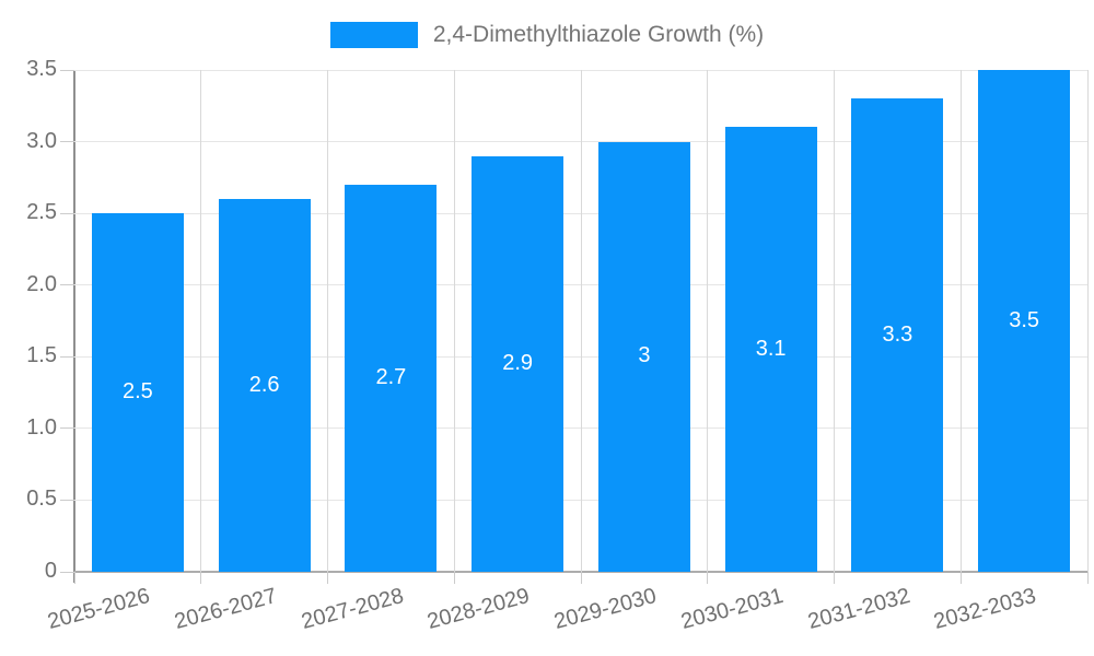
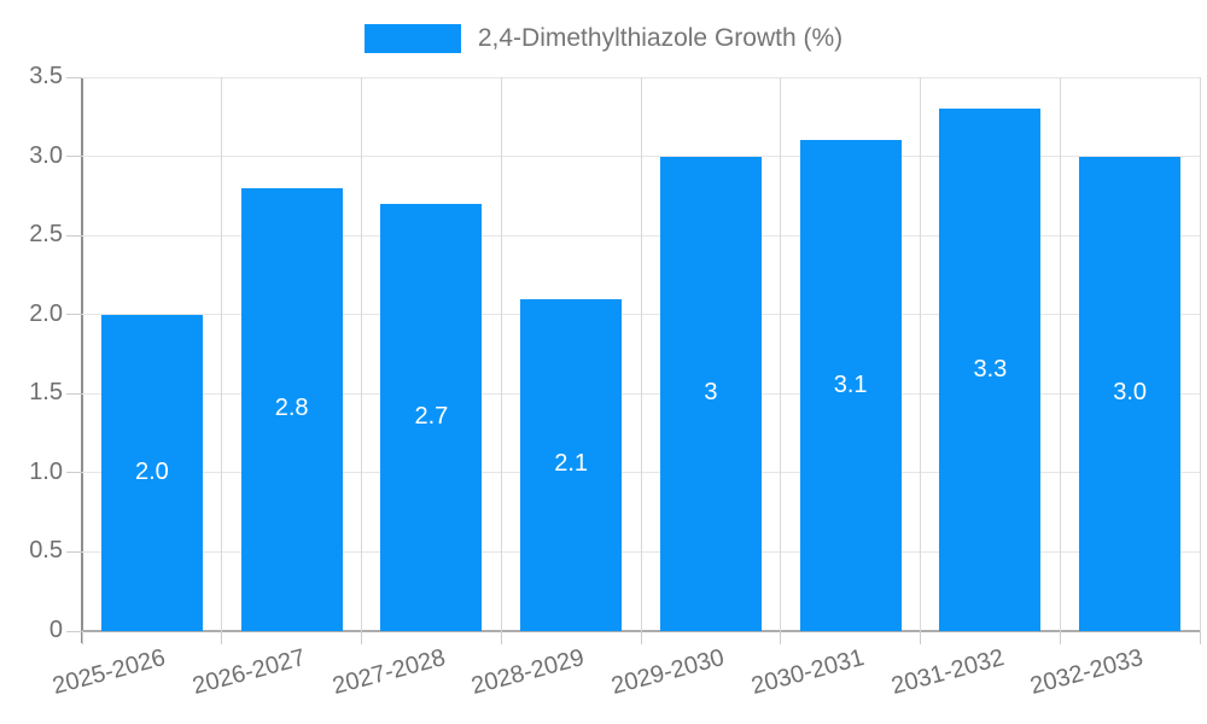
2025-2026: 2.5 -> 2.0
2026-2027: 2.6 -> 2.8
2028-2029: 2.9 -> 2.1
2032-2033: 3.5 -> 3.0
